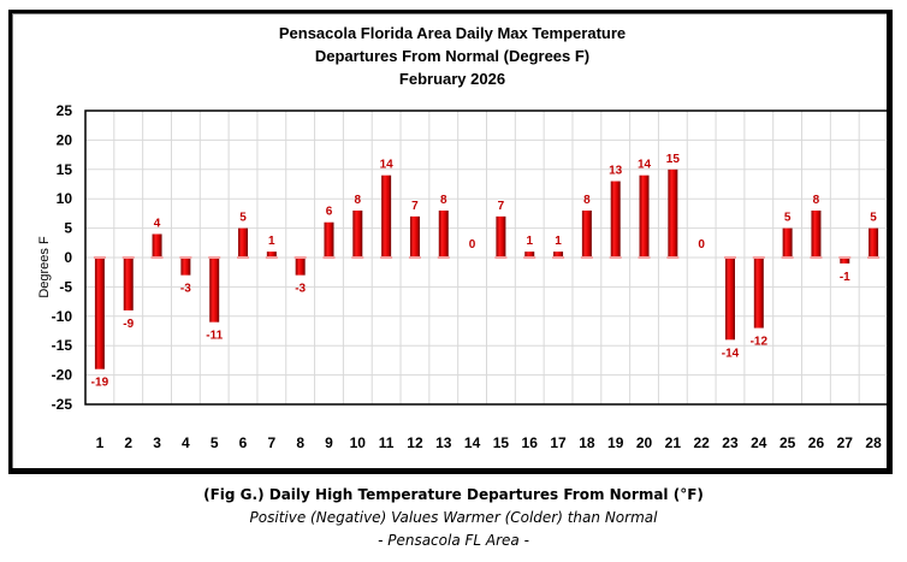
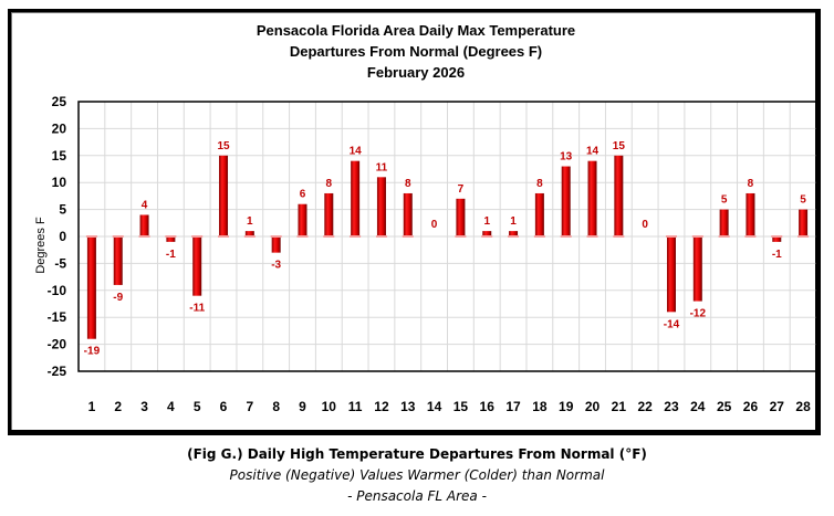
4: -3 -> -1
6: 5 -> 15
12: 7 -> 11
